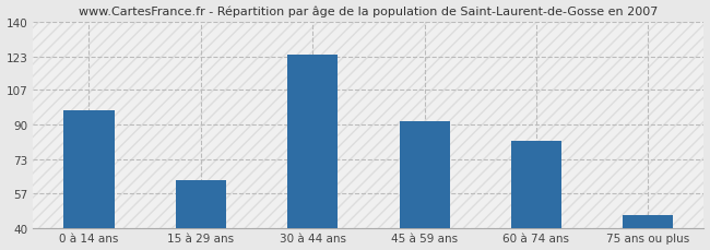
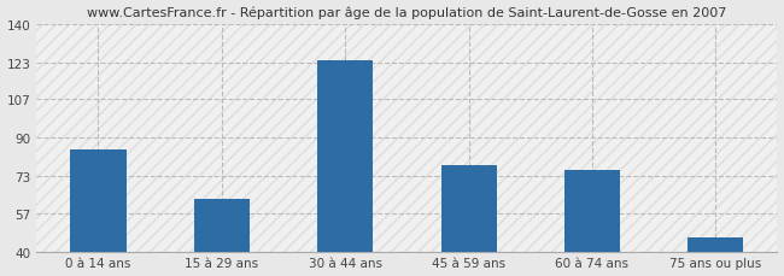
0 à 14 ans: 97 -> 85
45 à 59 ans: 92 -> 78
60 à 74 ans: 82 -> 76
